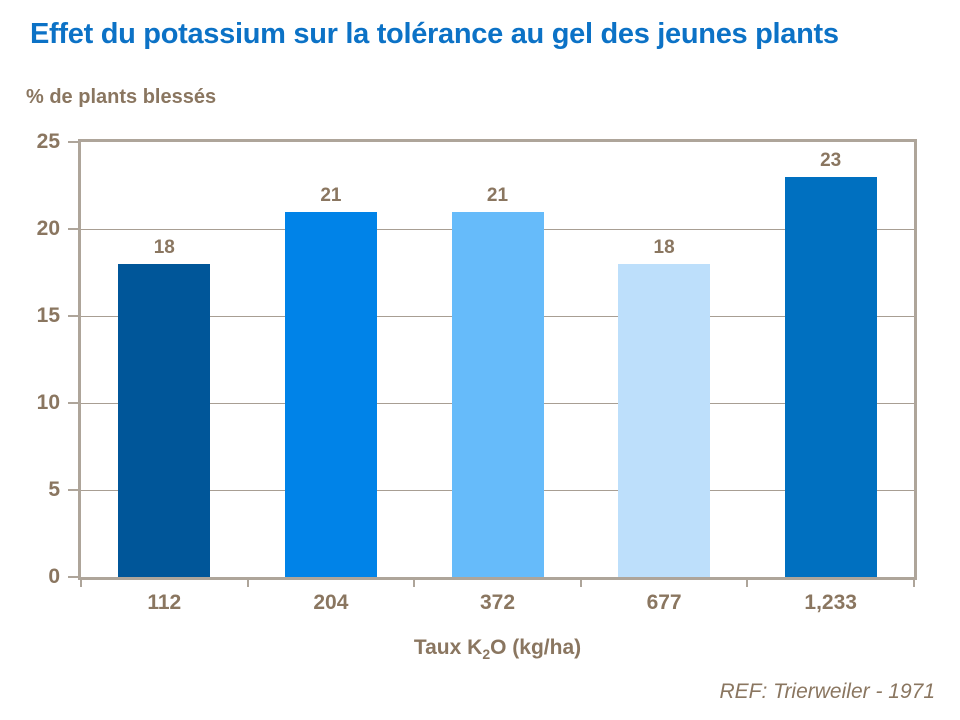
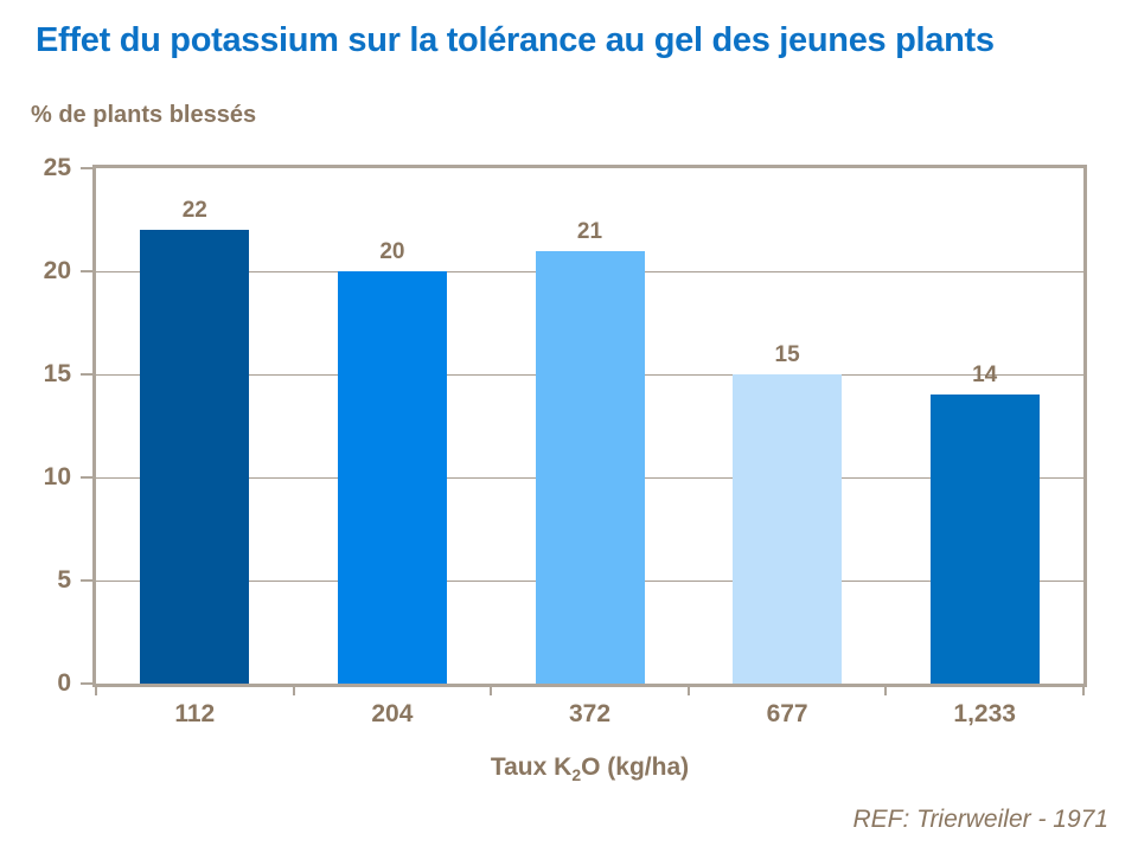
112: 18 -> 22
204: 21 -> 20
677: 18 -> 15
1,233: 23 -> 14
